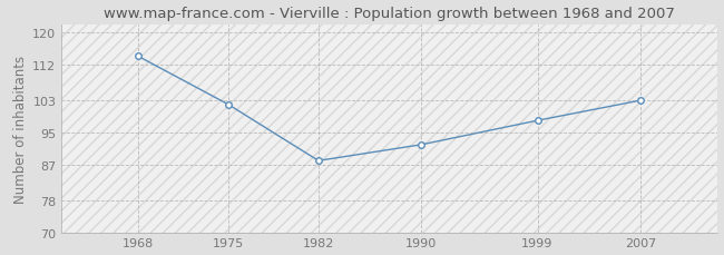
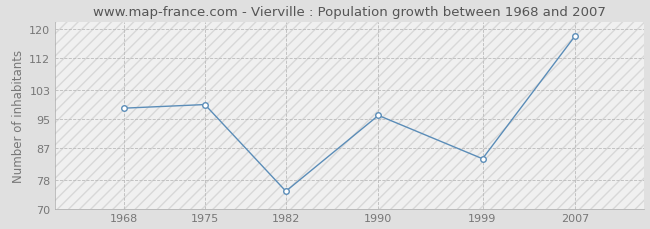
1968: 114 -> 98
1975: 102 -> 99
1982: 88 -> 75
1990: 92 -> 96
1999: 98 -> 84
2007: 103 -> 118
